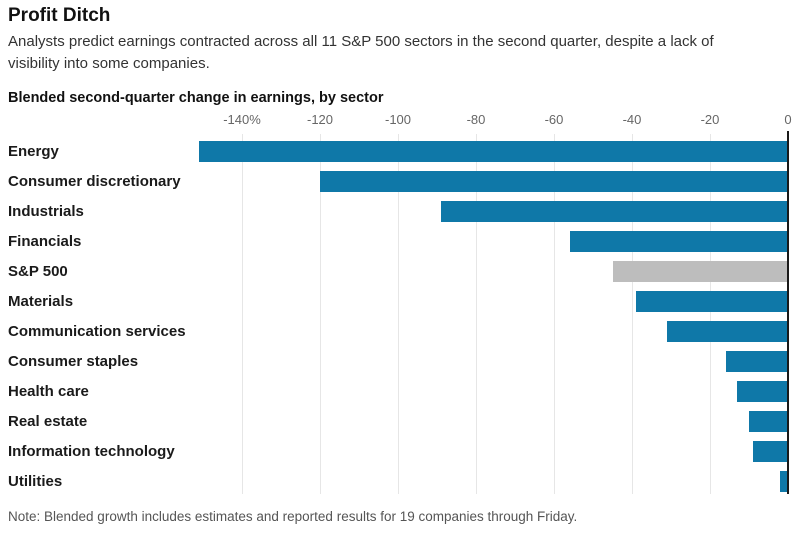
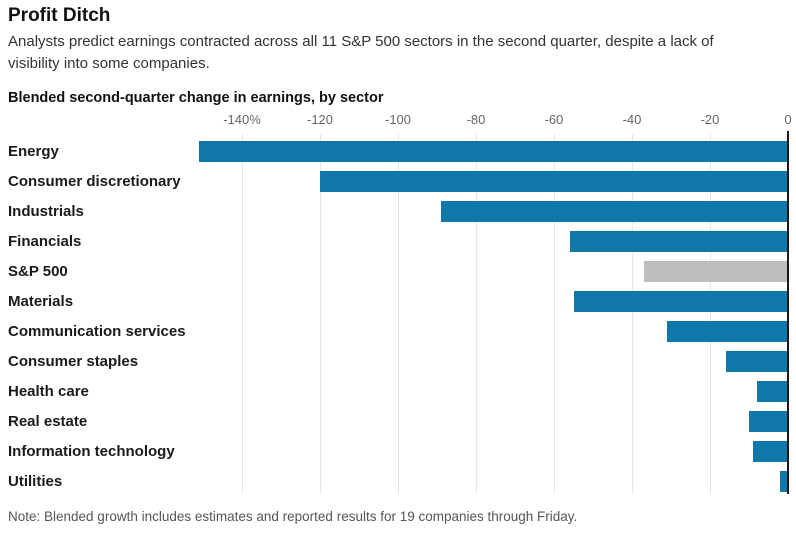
S&P 500: -45 -> -37
Materials: -39 -> -55
Health care: -13 -> -8
